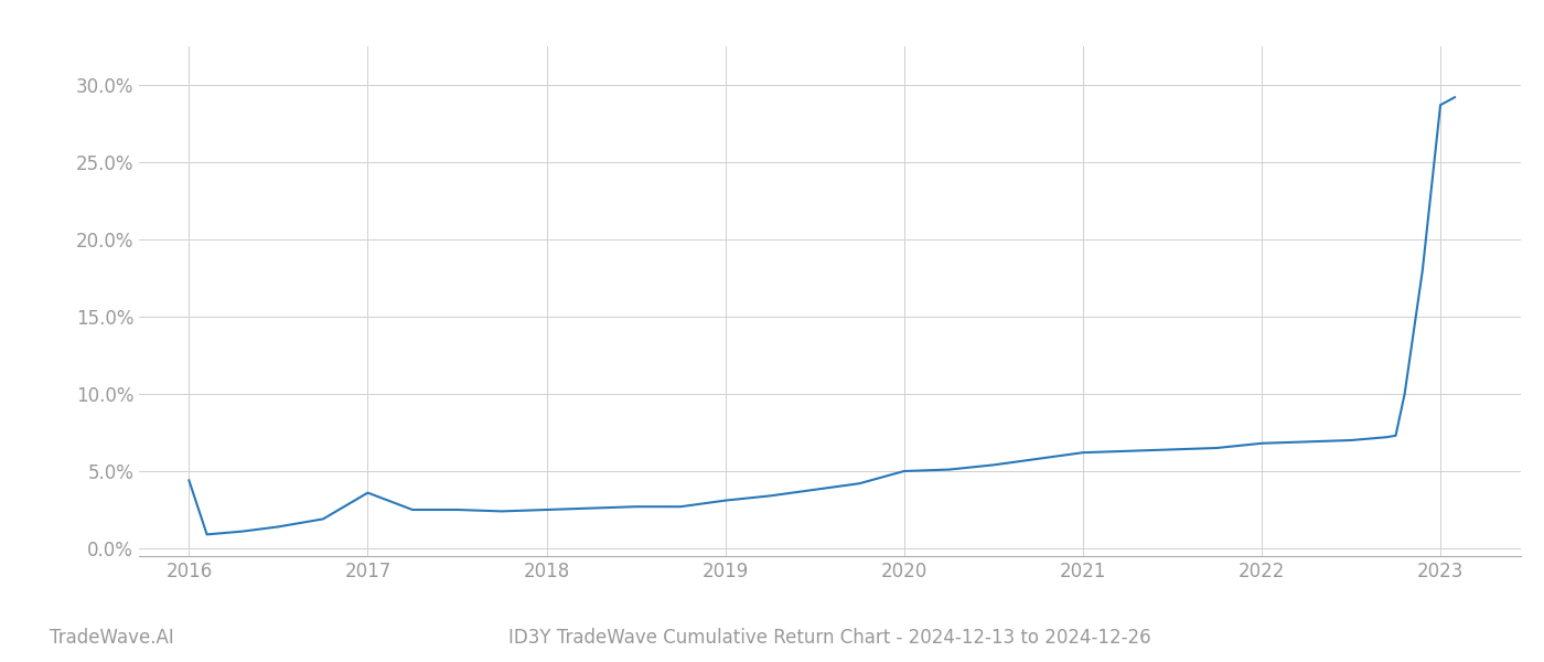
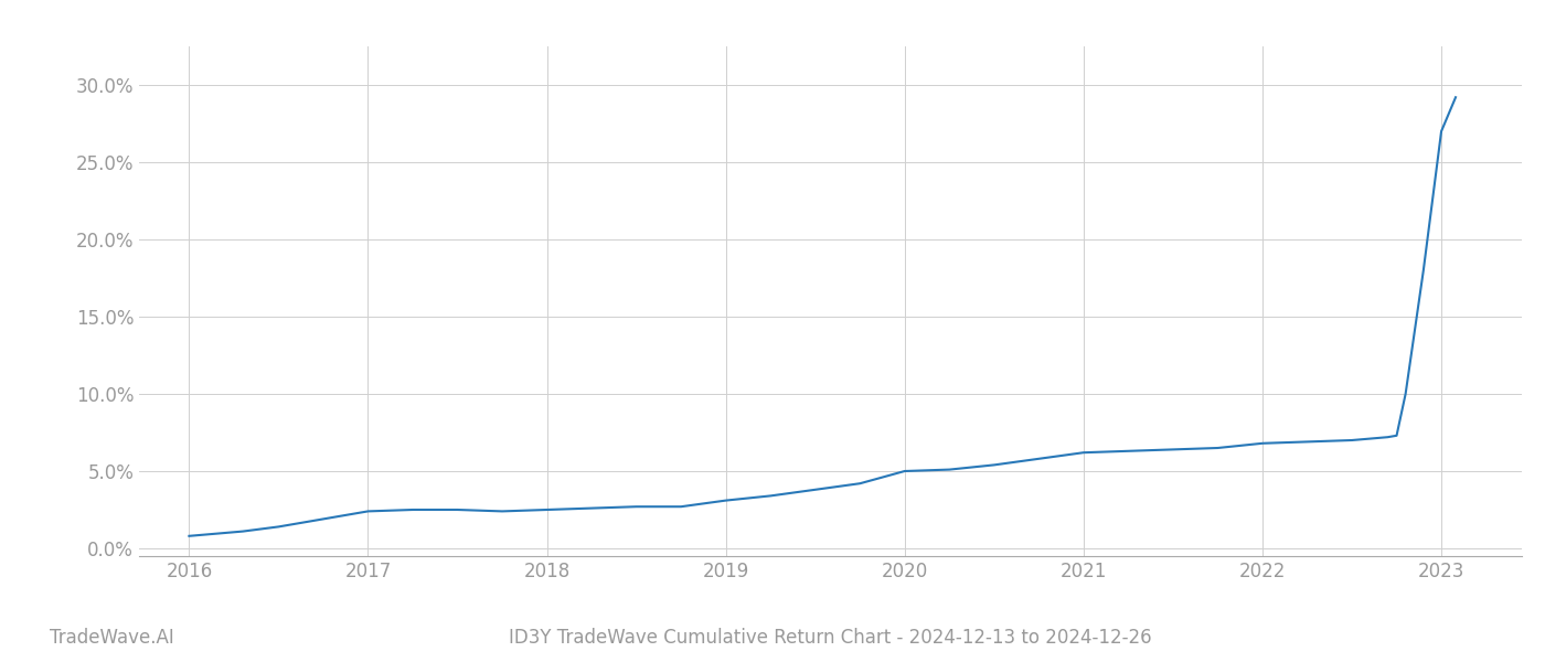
2016: 4.4% -> 0.8%
2017: 3.6% -> 2.4%
2023: 28.7% -> 27.0%
